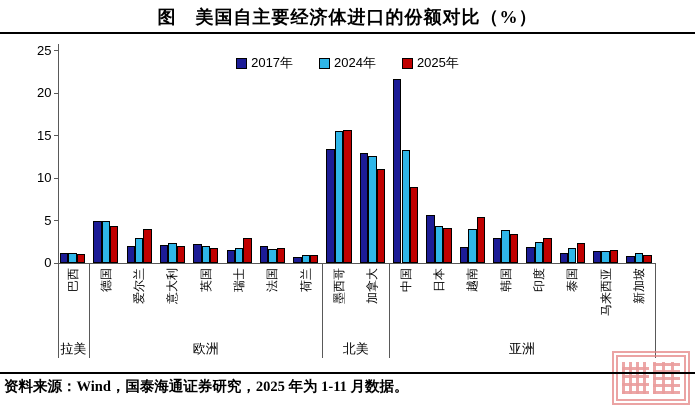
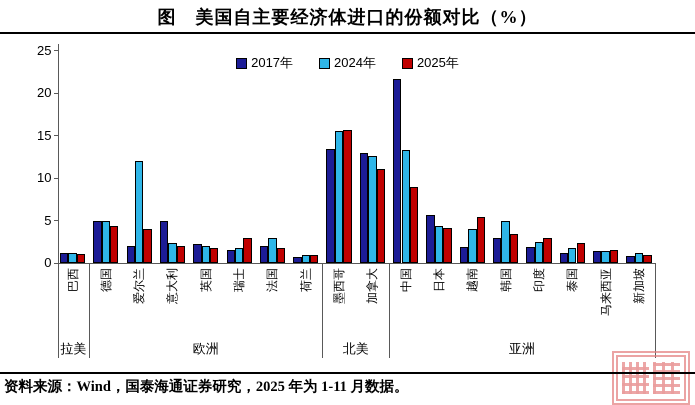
2024年/爱尔兰: 3 -> 12
2017年/意大利: 2 -> 5
2024年/法国: 2 -> 3
2024年/韩国: 4 -> 5
